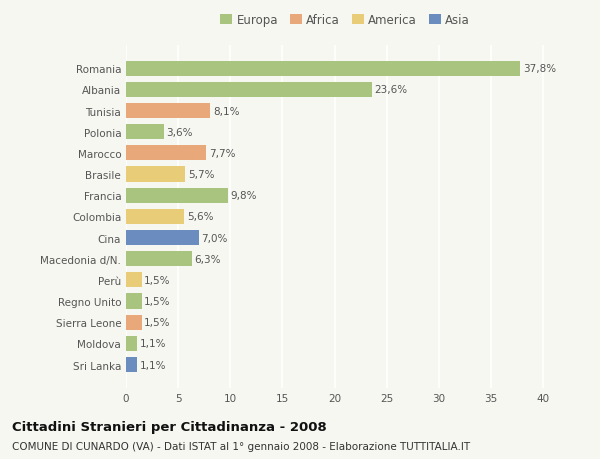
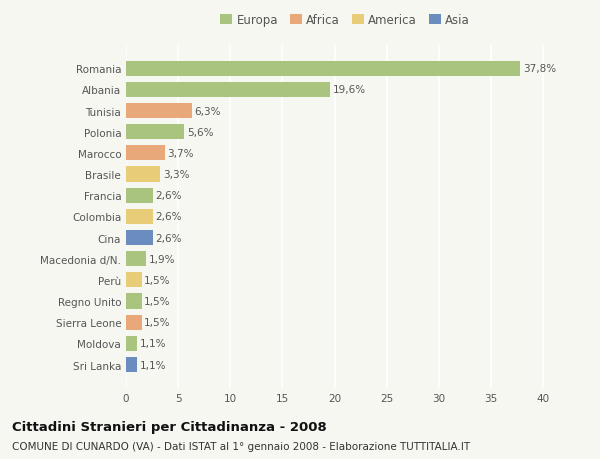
Albania: 23,6% -> 19,6%
Tunisia: 8,1% -> 6,3%
Polonia: 3,6% -> 5,6%
Marocco: 7,7% -> 3,7%
Brasile: 5,7% -> 3,3%
Francia: 9,8% -> 2,6%
Colombia: 5,6% -> 2,6%
Cina: 7,0% -> 2,6%
Macedonia d/N.: 6,3% -> 1,9%
